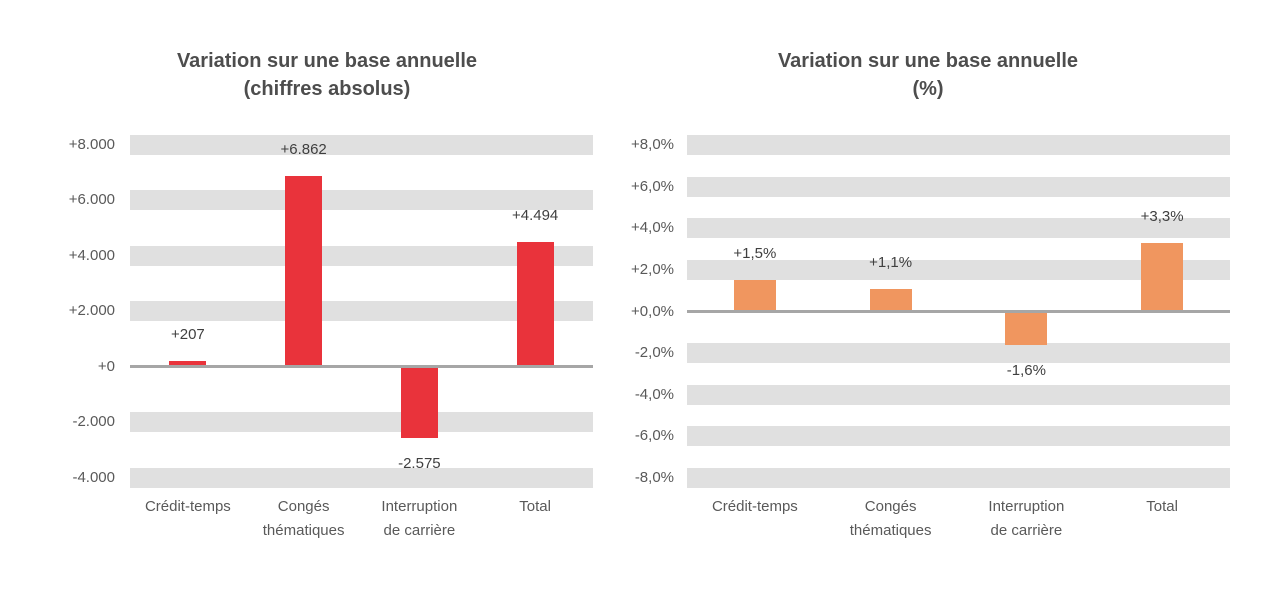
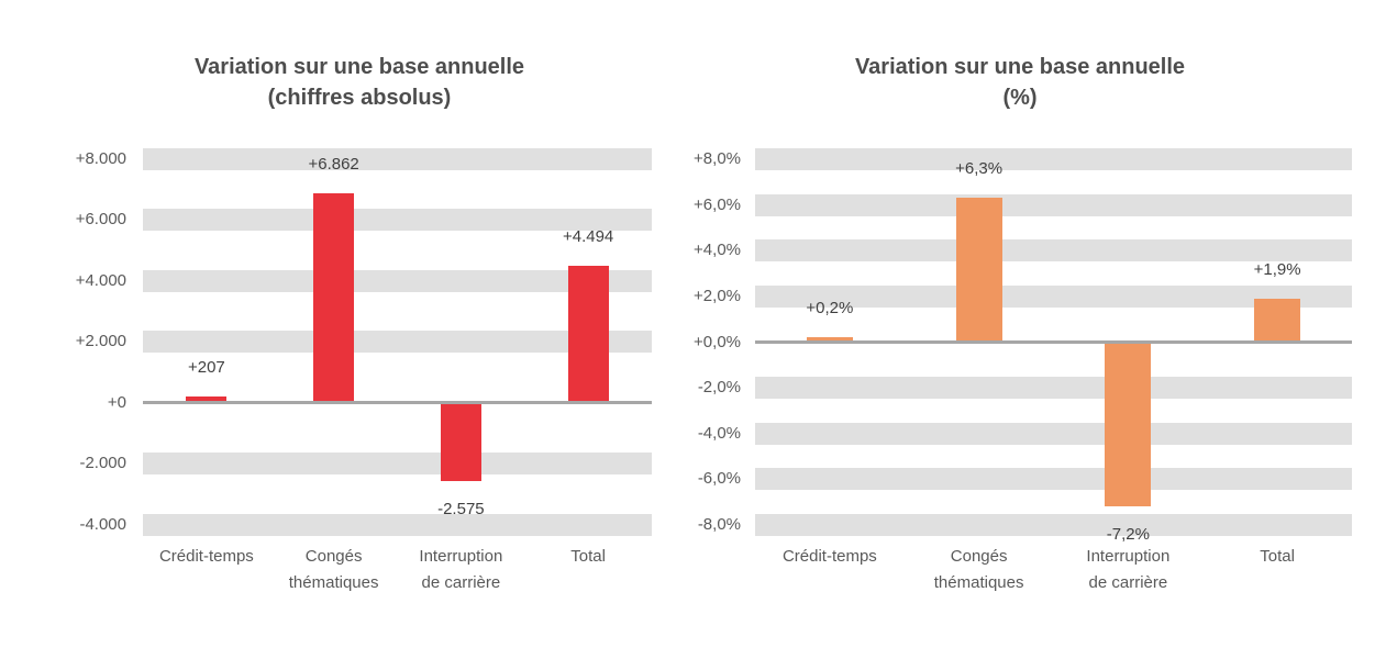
Variation sur une base annuelle (%)/Crédit-temps: +1,5% -> +0,2%
Variation sur une base annuelle (%)/Congés thématiques: +1,1% -> +6,3%
Variation sur une base annuelle (%)/Interruption de carrière: -1,6% -> -7,2%
Variation sur une base annuelle (%)/Total: +3,3% -> +1,9%
